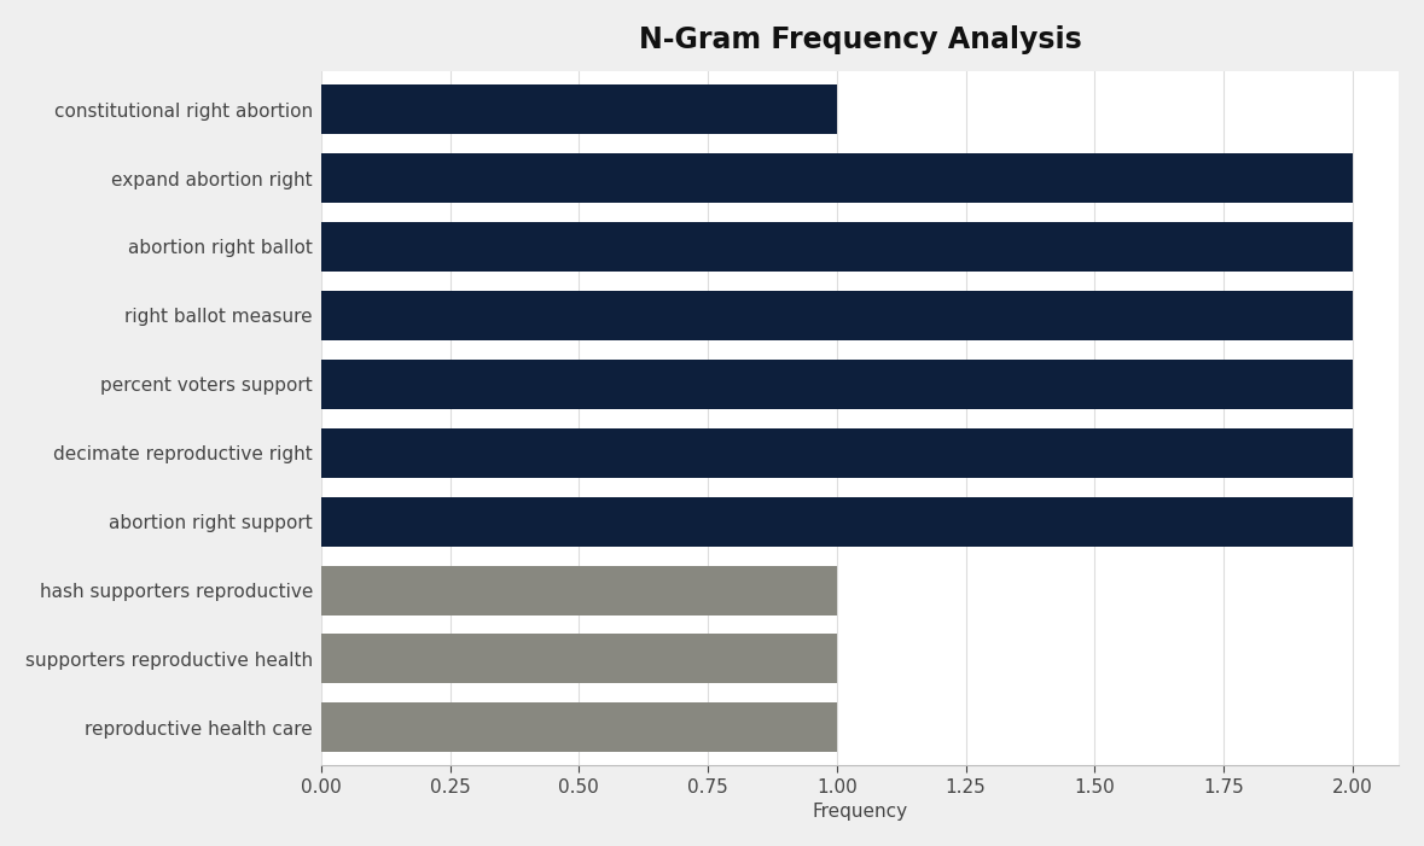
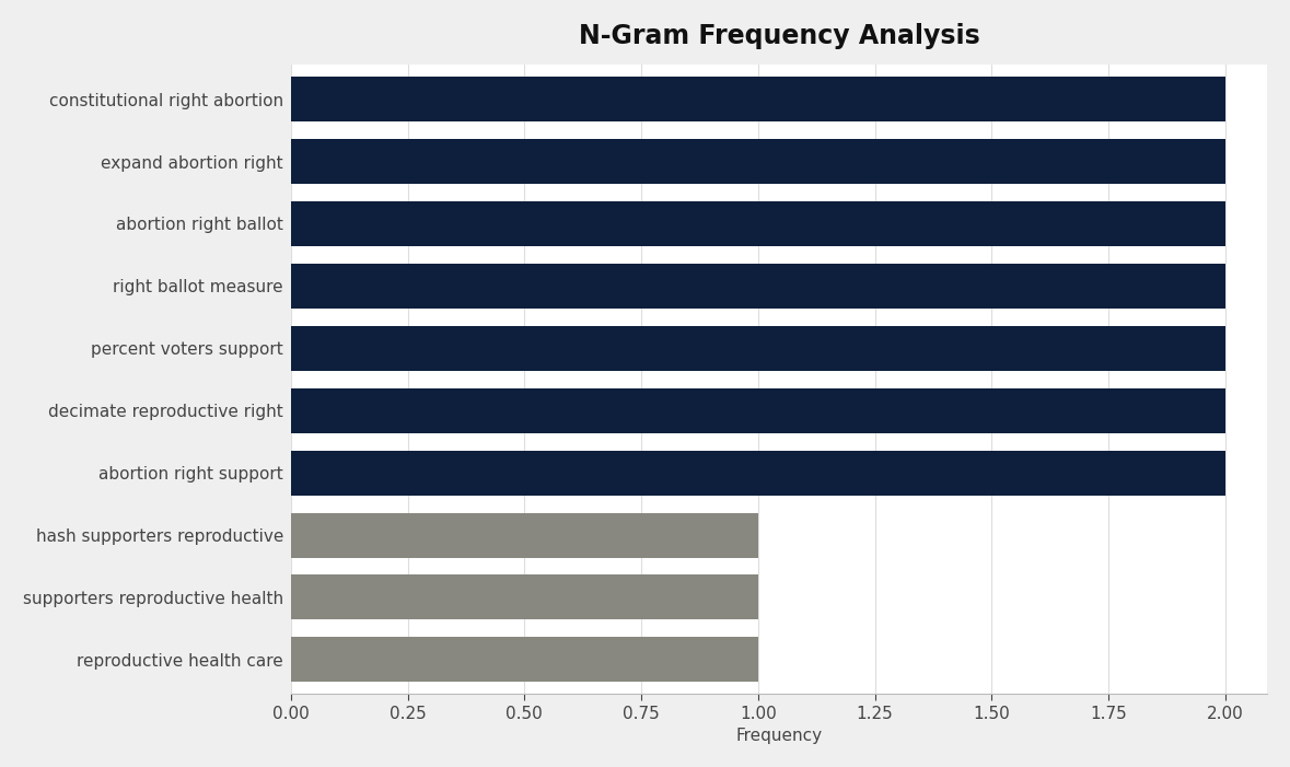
constitutional right abortion: 1 -> 2
